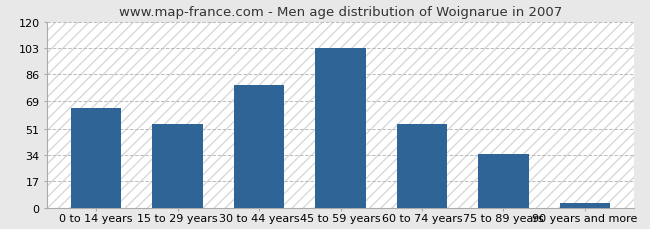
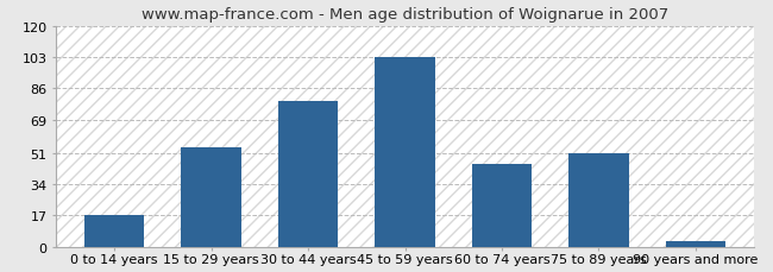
0 to 14 years: 64 -> 17
60 to 74 years: 54 -> 45
75 to 89 years: 35 -> 51
